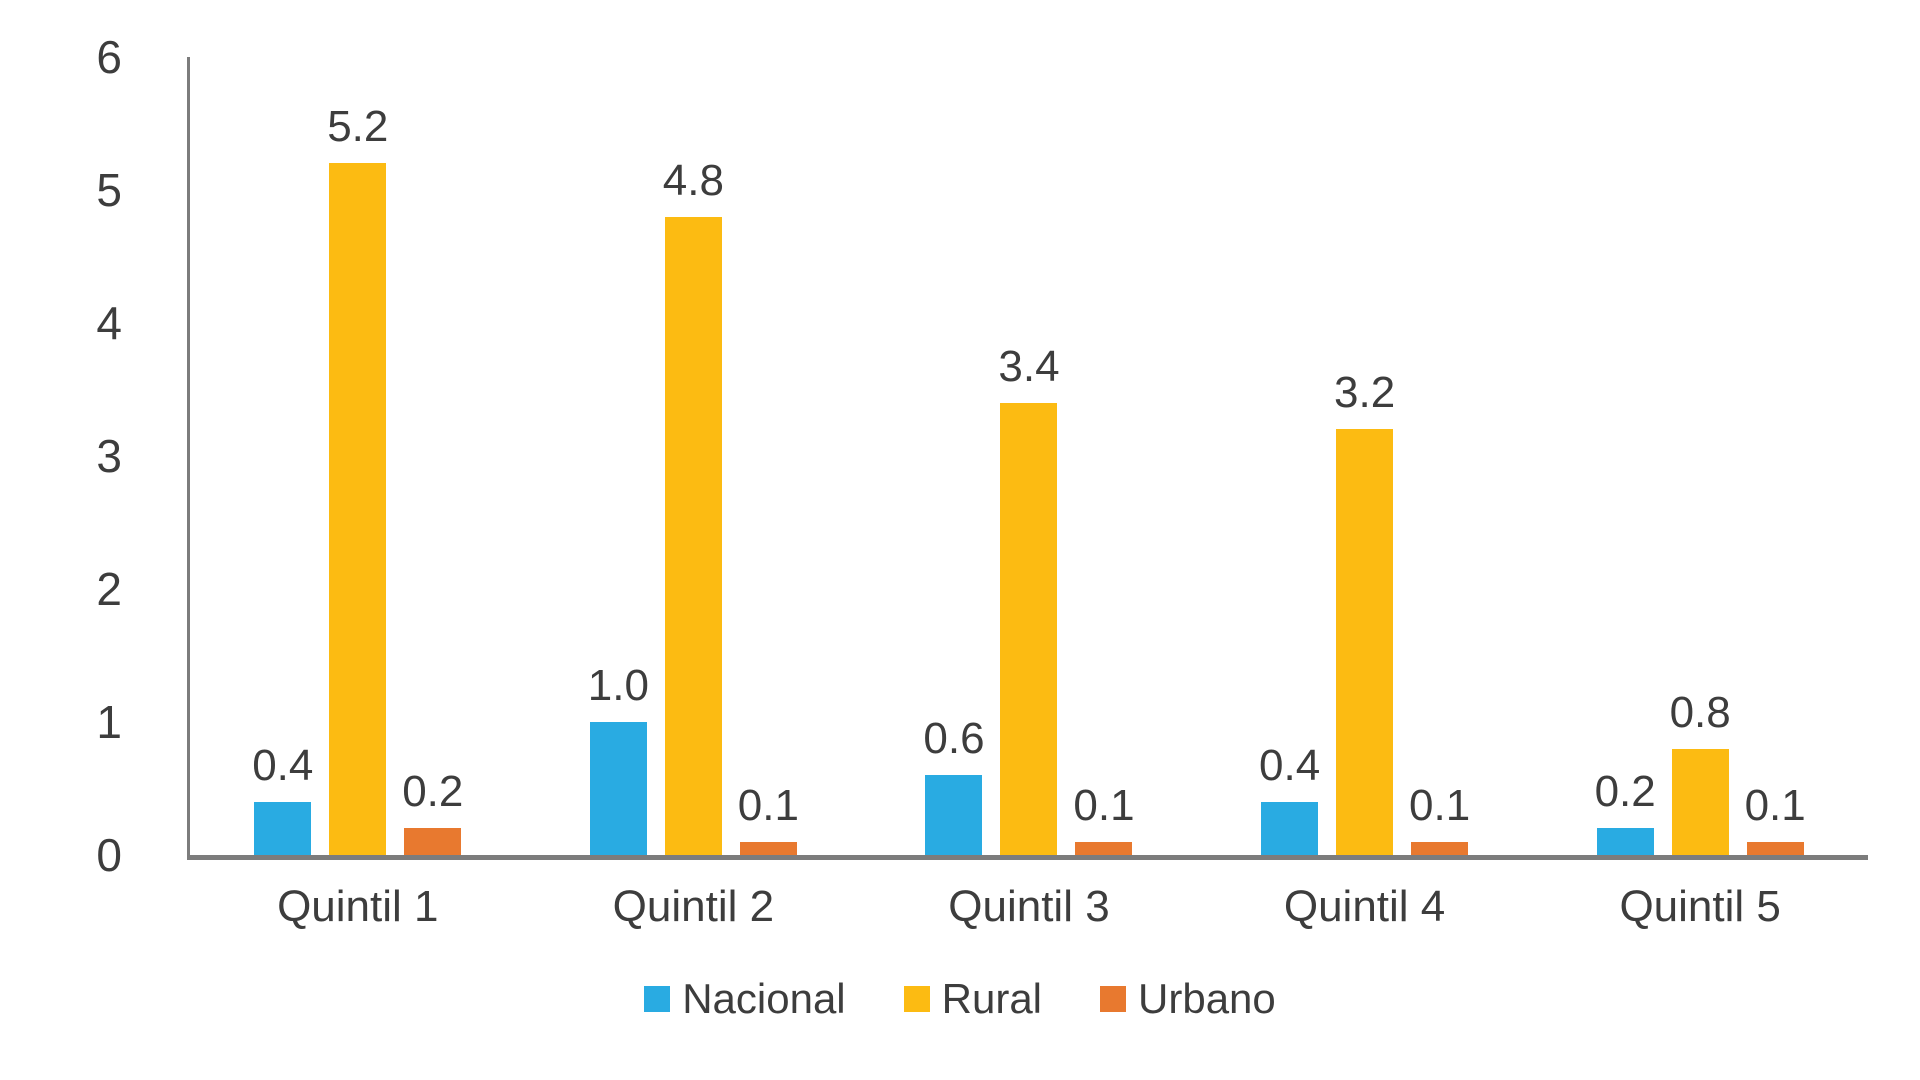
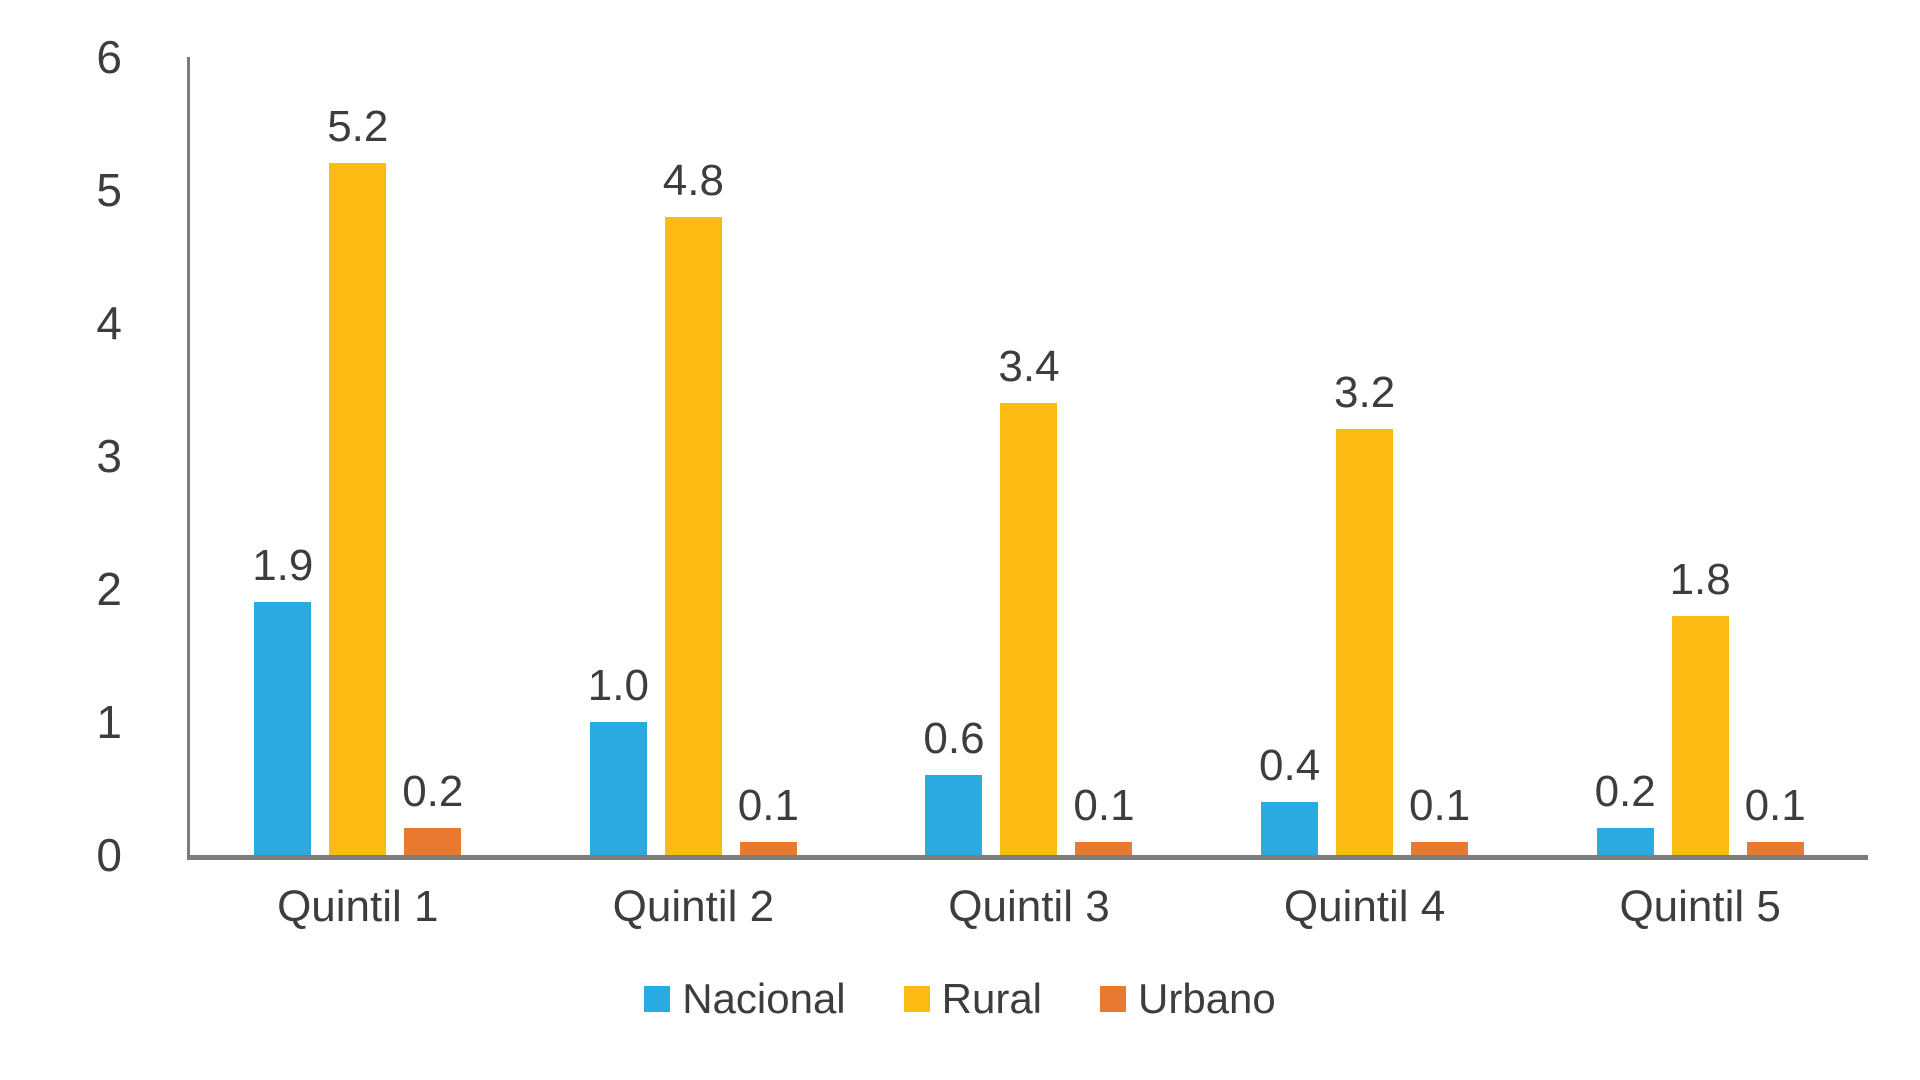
Nacional/Quintil 1: 0.4 -> 1.9
Rural/Quintil 5: 0.8 -> 1.8
